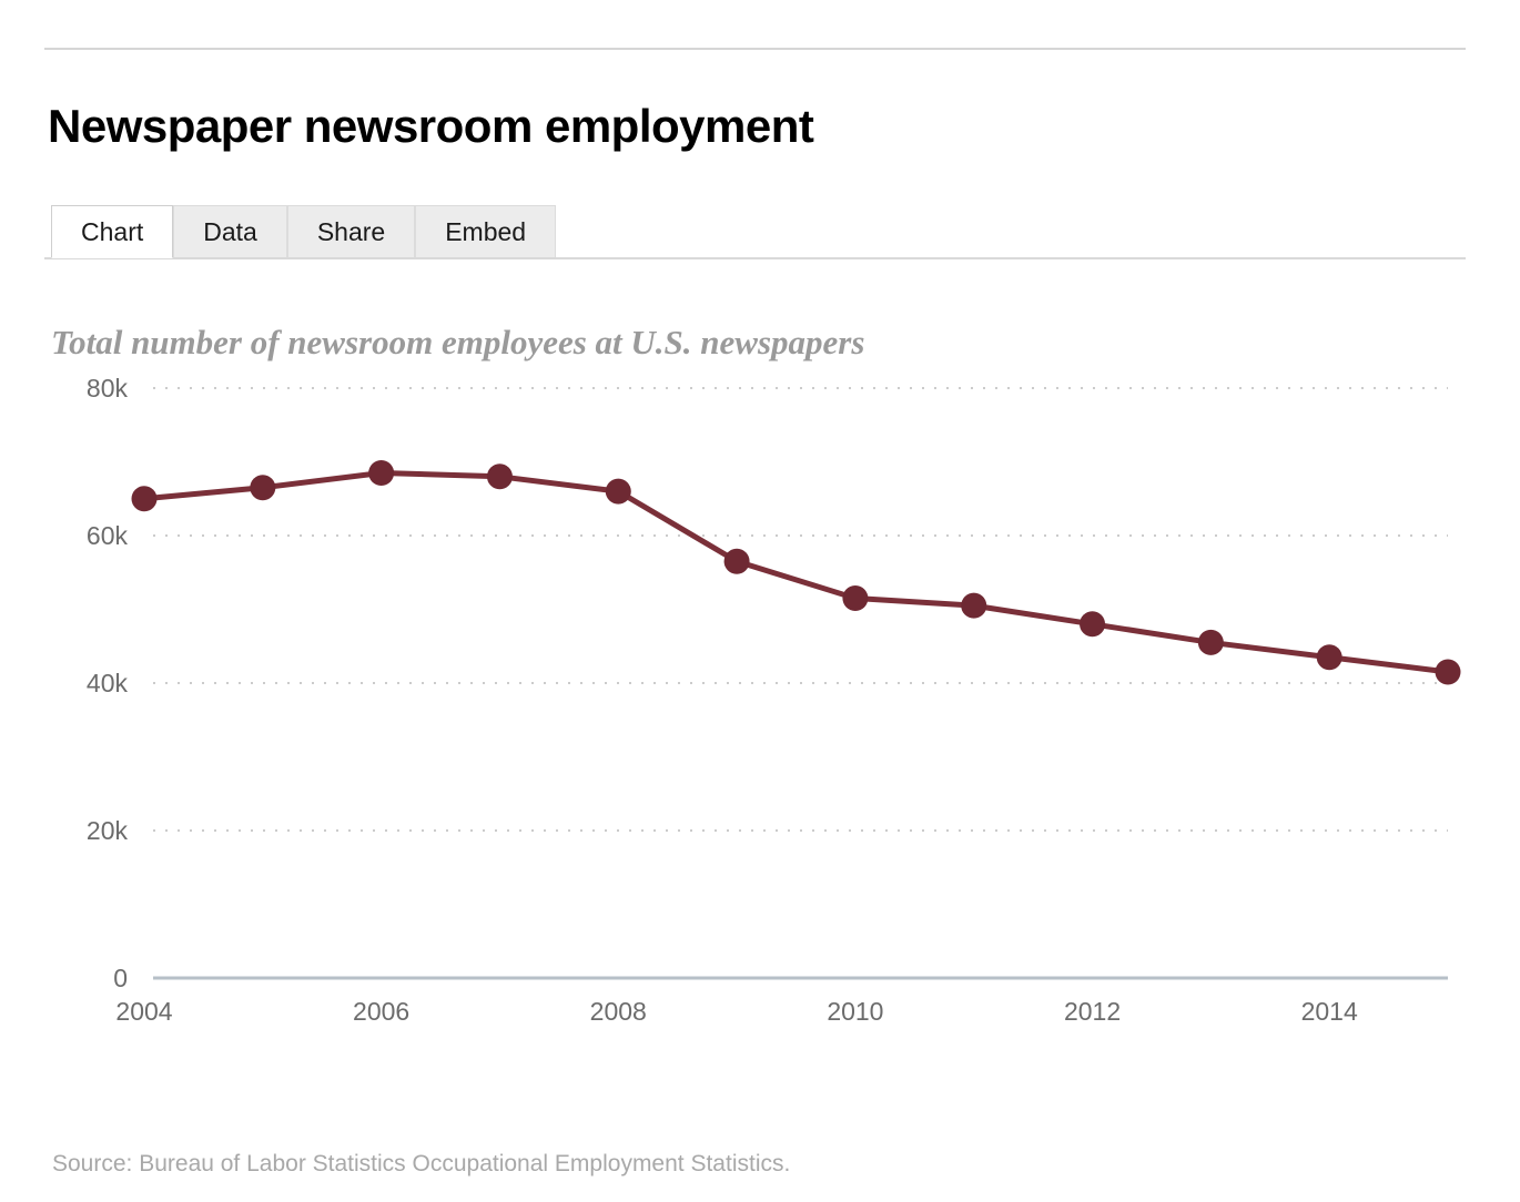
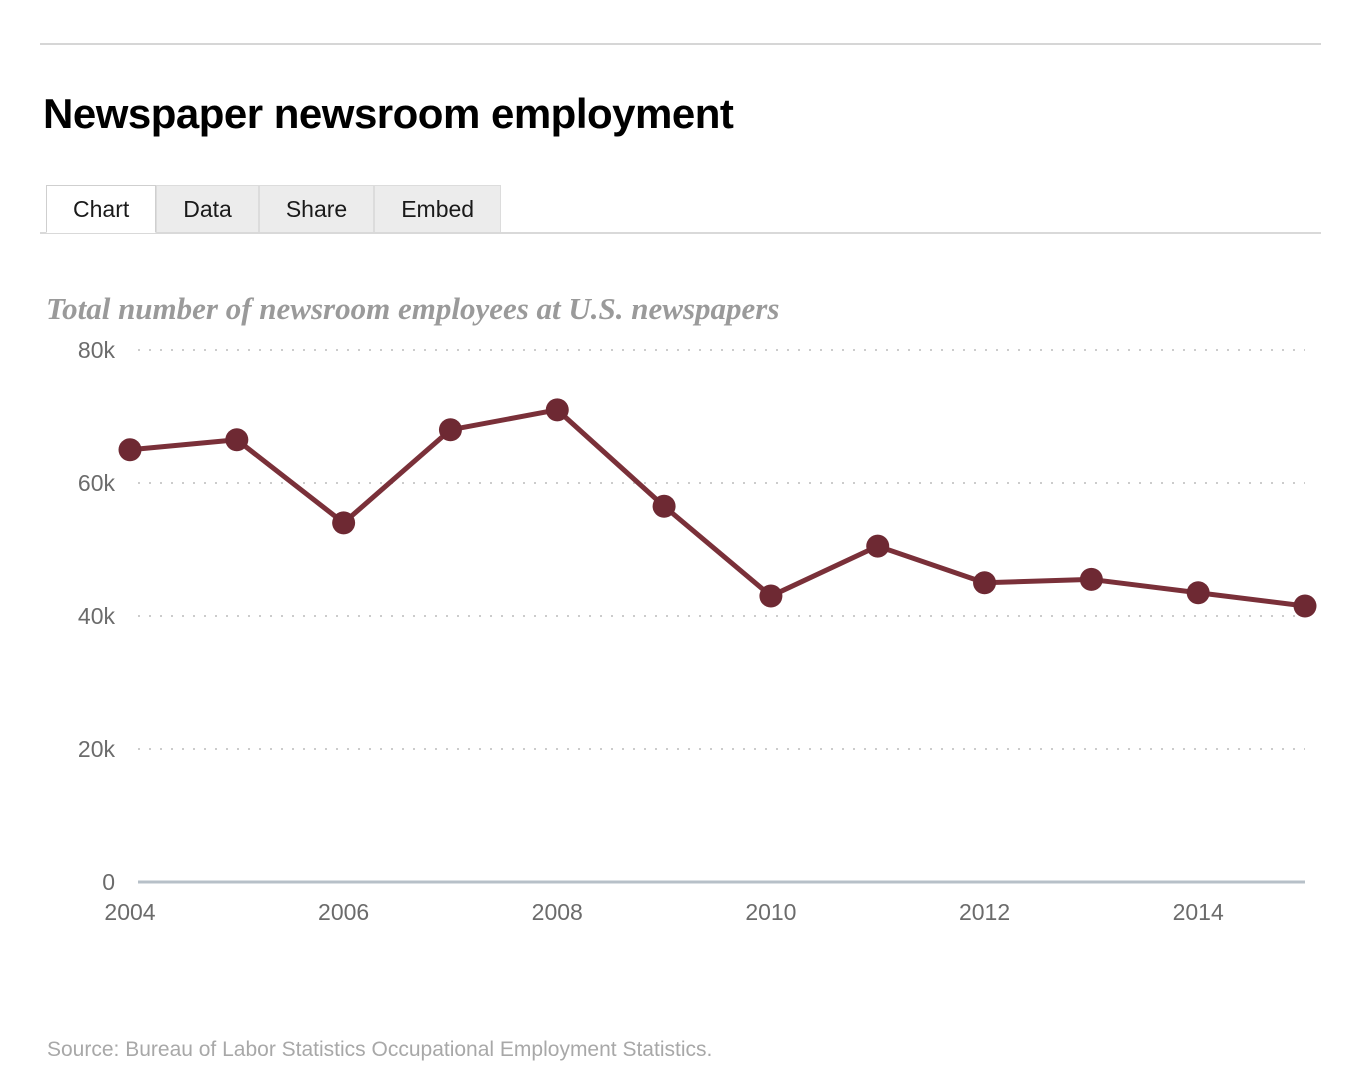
2006: 68k -> 54k
2008: 66k -> 71k
2010: 52k -> 43k
2012: 48k -> 45k
